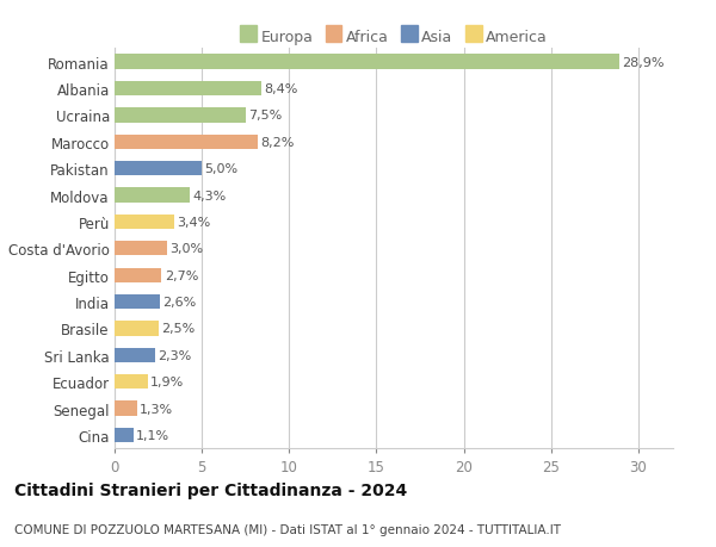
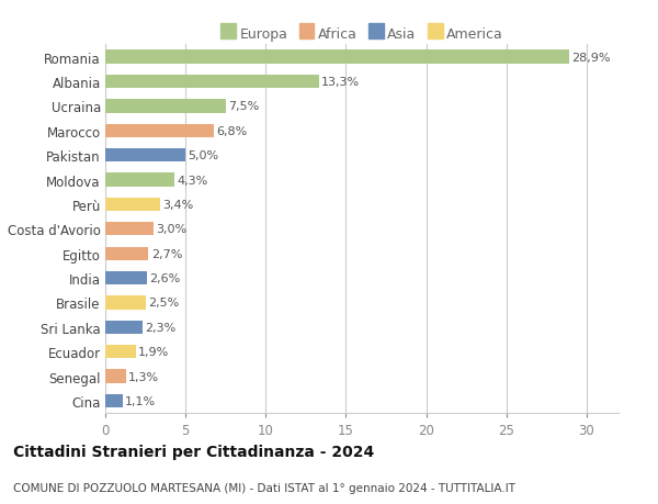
Albania: 8,4% -> 13,3%
Marocco: 8,2% -> 6,8%
